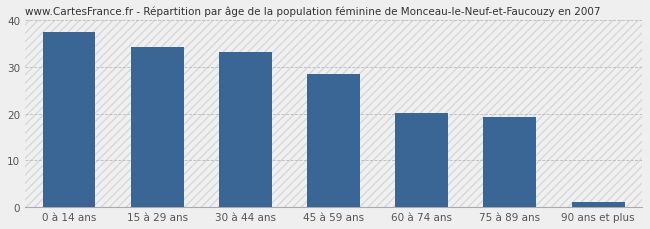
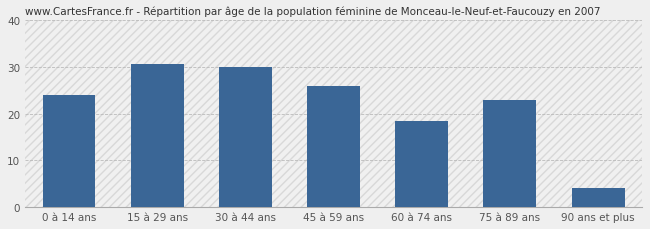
0 à 14 ans: 37.5 -> 24.0
15 à 29 ans: 34.2 -> 30.5
30 à 44 ans: 33.2 -> 30.0
45 à 59 ans: 28.5 -> 26.0
60 à 74 ans: 20.2 -> 18.5
75 à 89 ans: 19.2 -> 23.0
90 ans et plus: 1.1 -> 4.0
